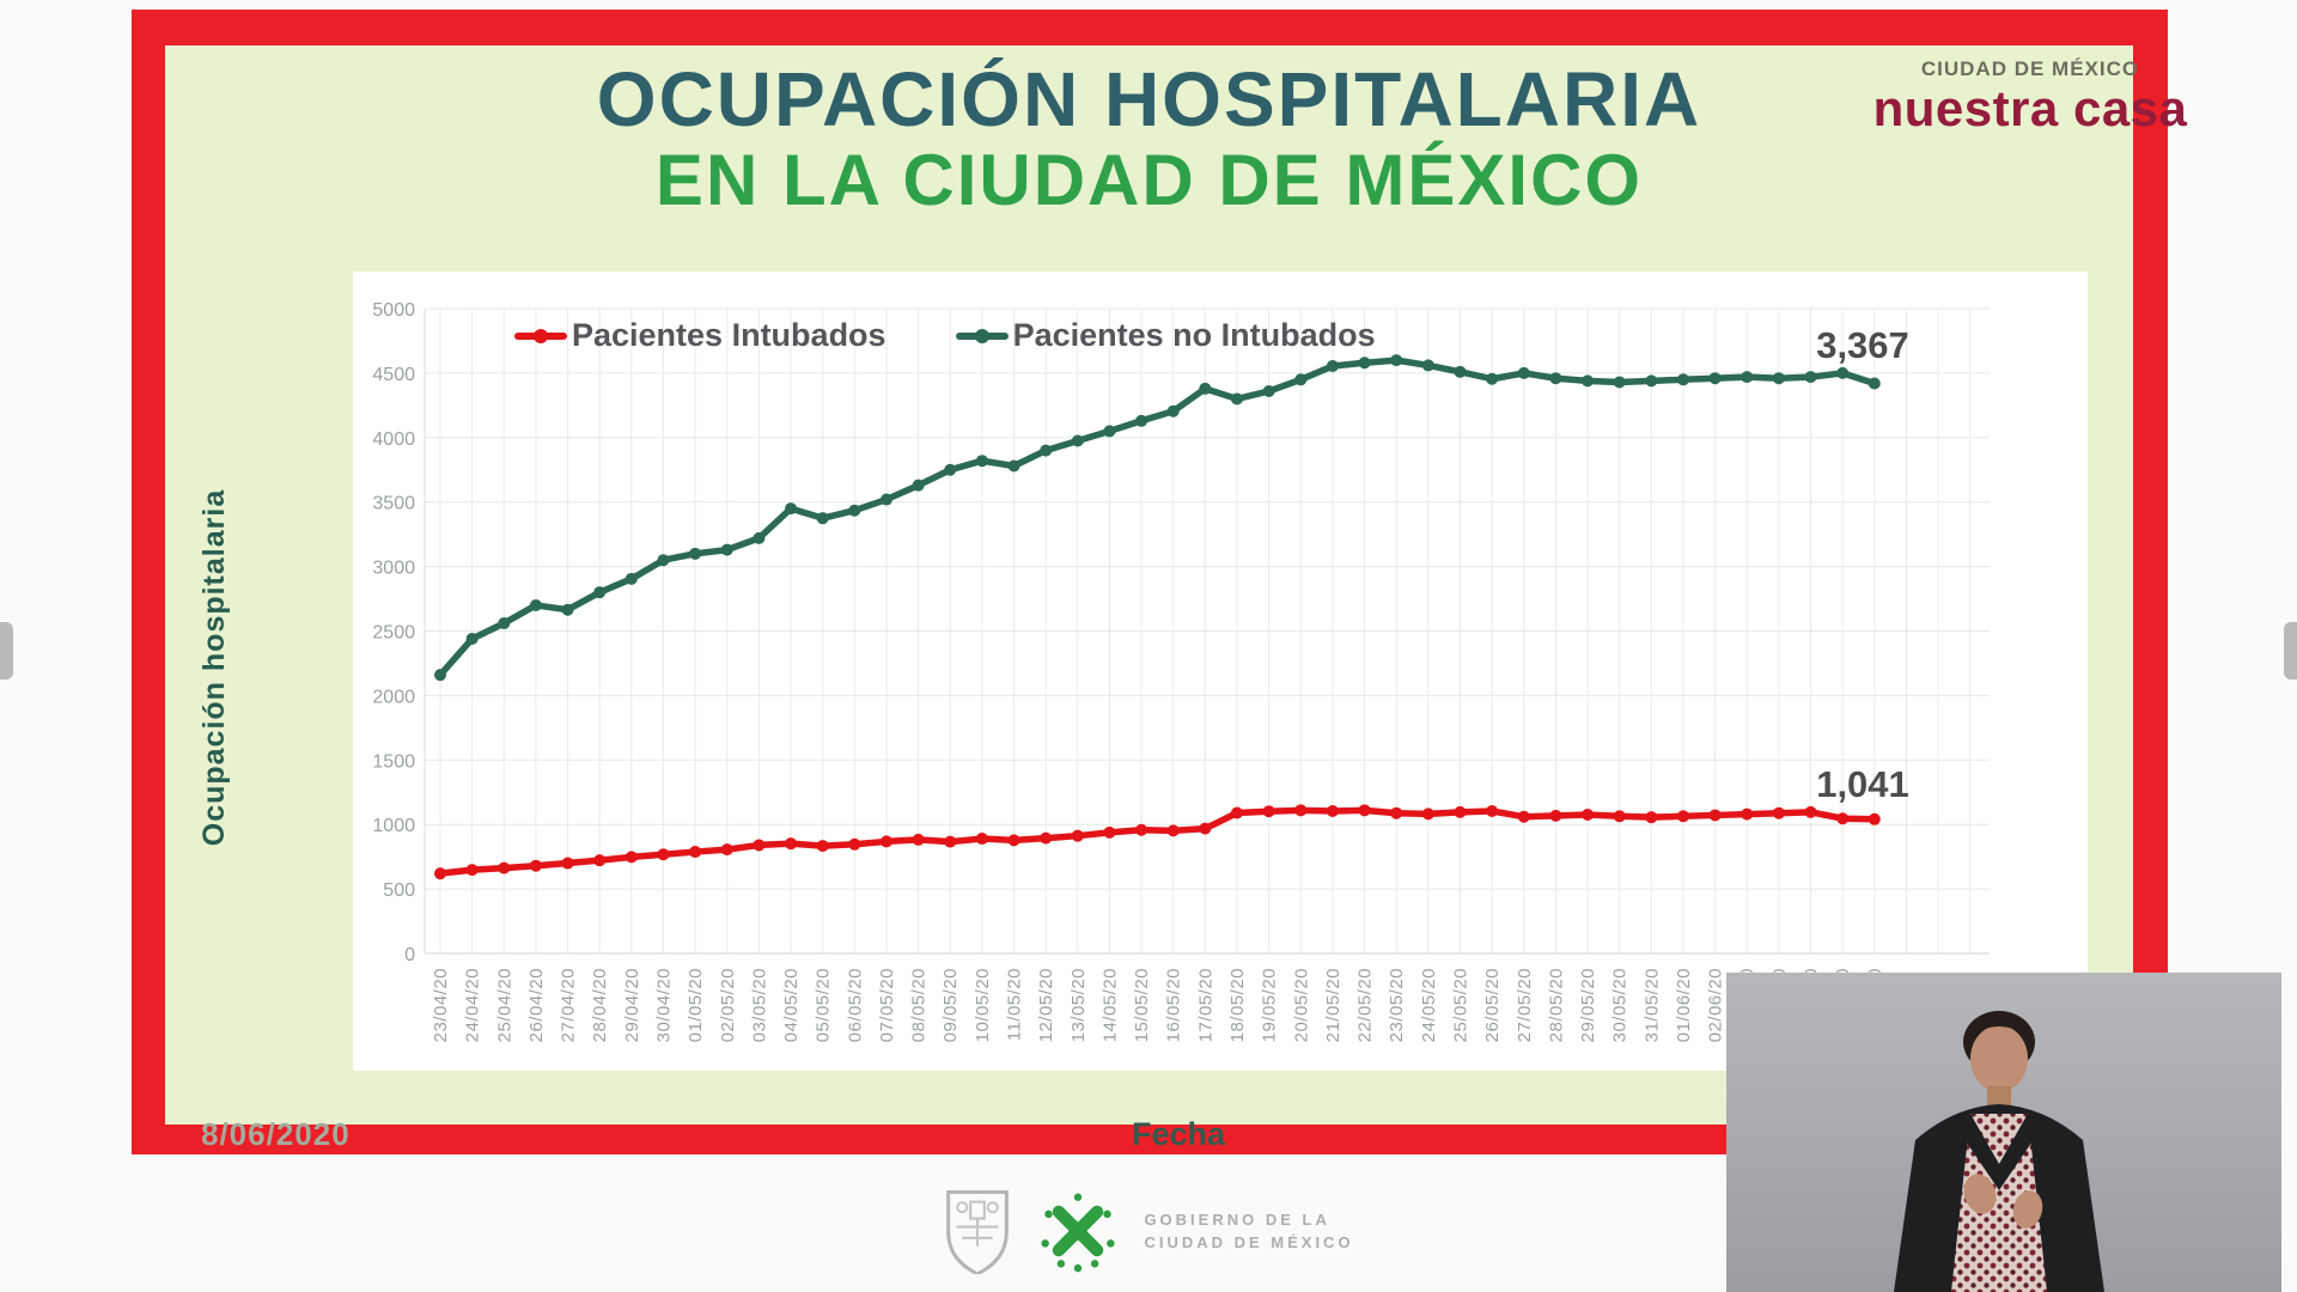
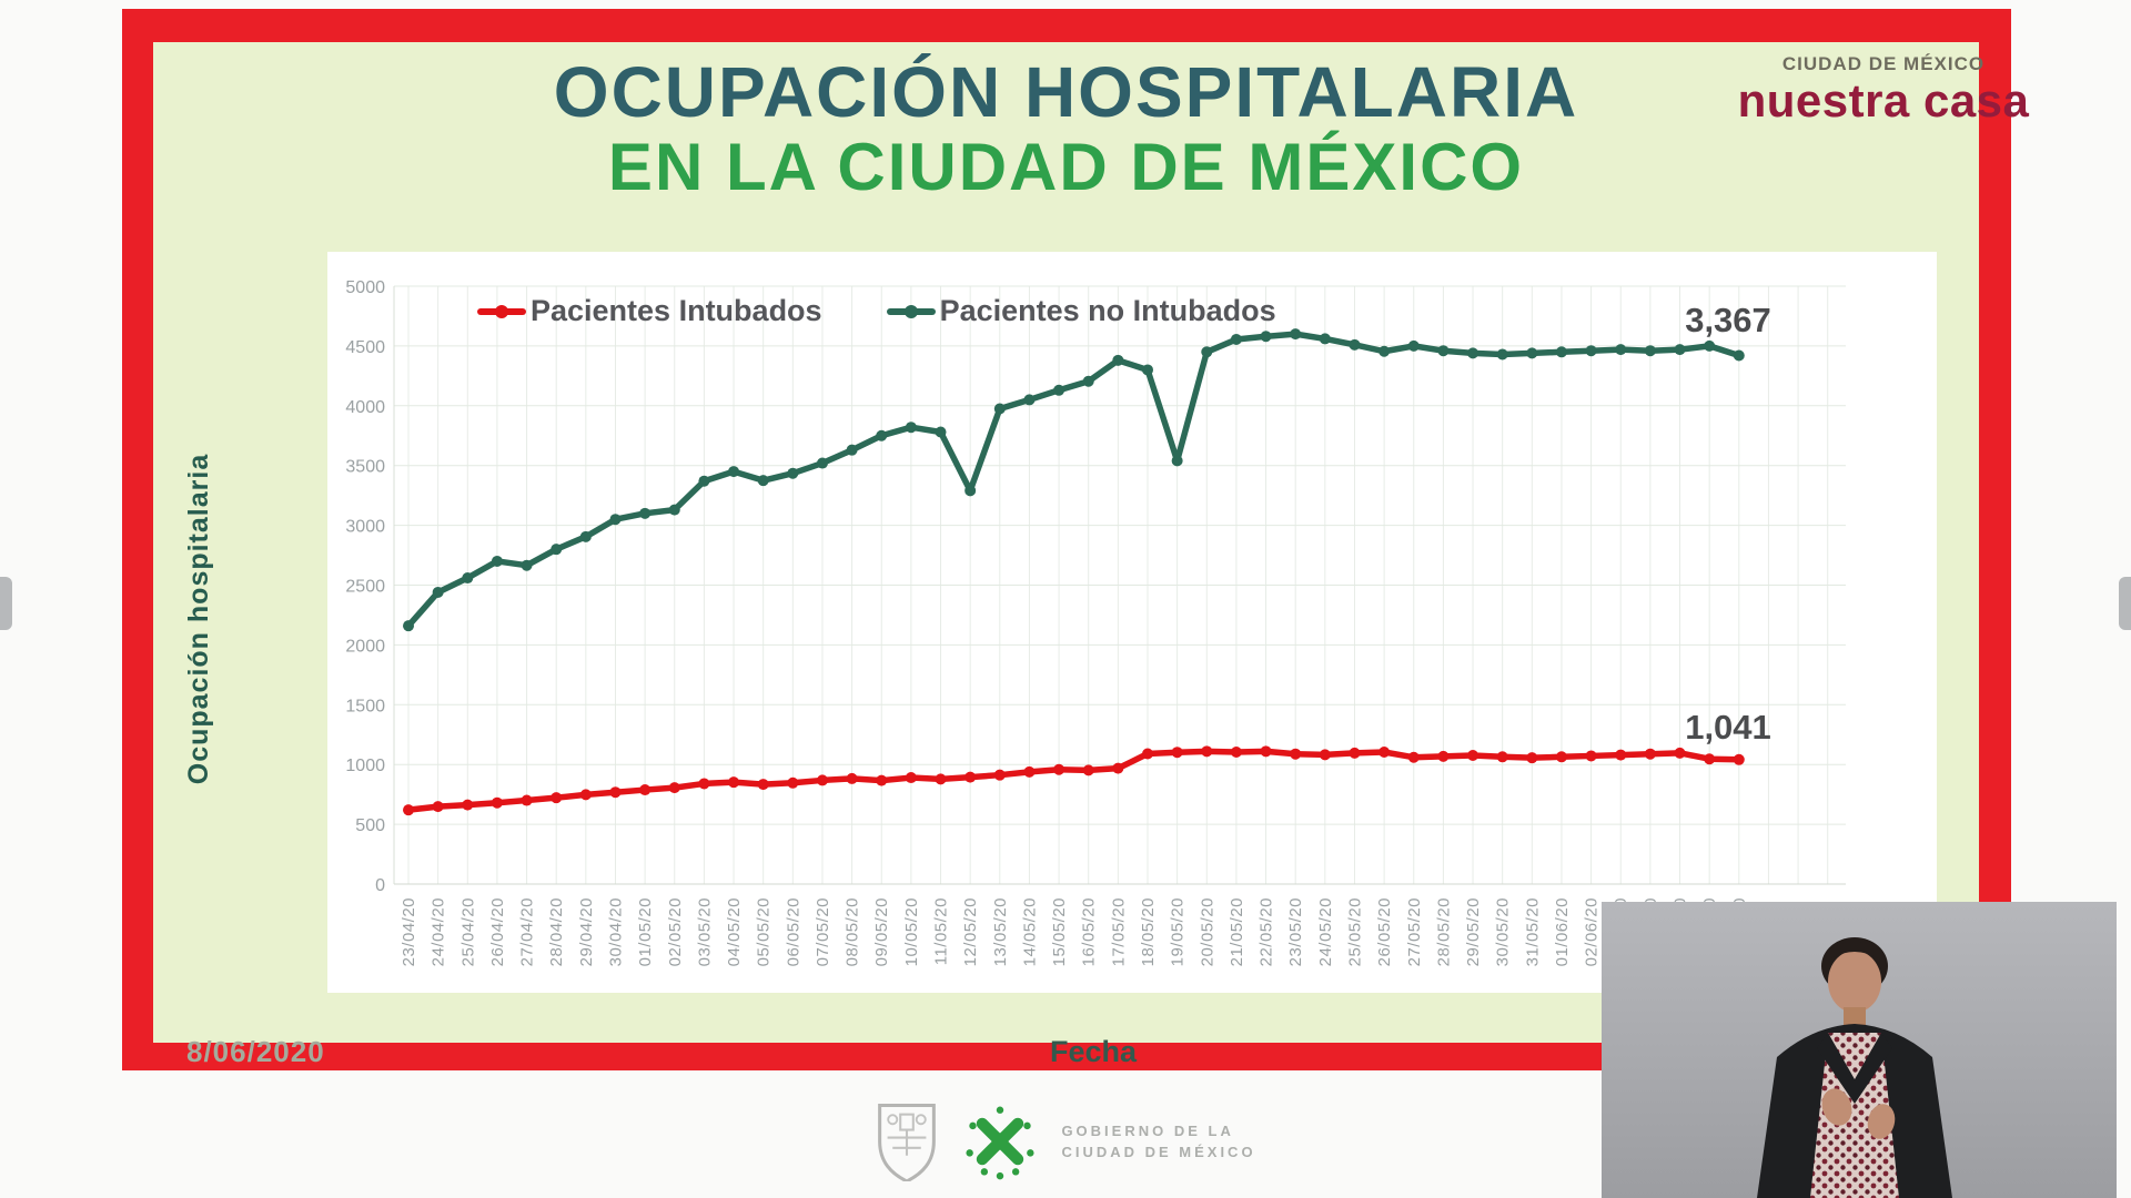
Pacientes no Intubados/03/05/20: 3220 -> 3370
Pacientes no Intubados/12/05/20: 3900 -> 3290
Pacientes no Intubados/19/05/20: 4360 -> 3540
